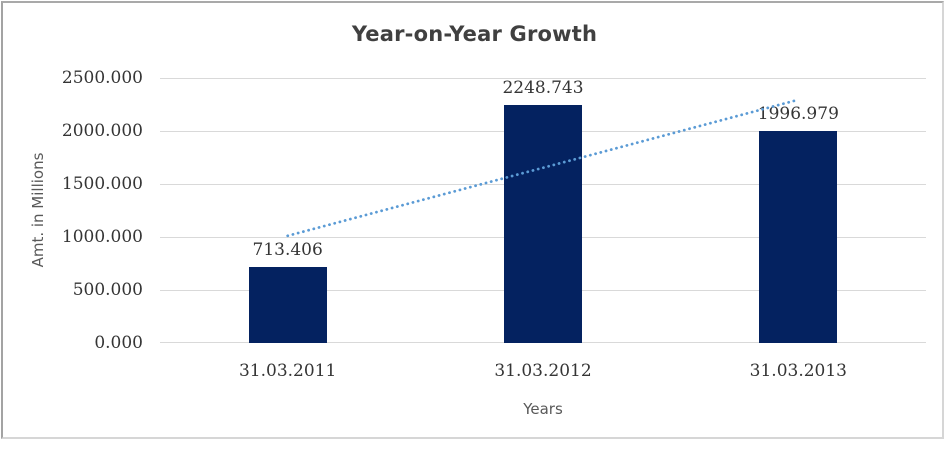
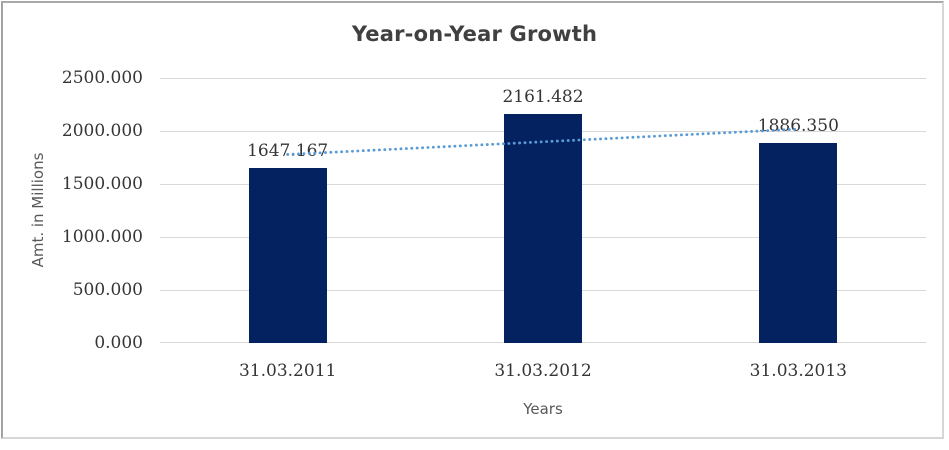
31.03.2011: 713.406 -> 1647.167
31.03.2012: 2248.743 -> 2161.482
31.03.2013: 1996.979 -> 1886.350
